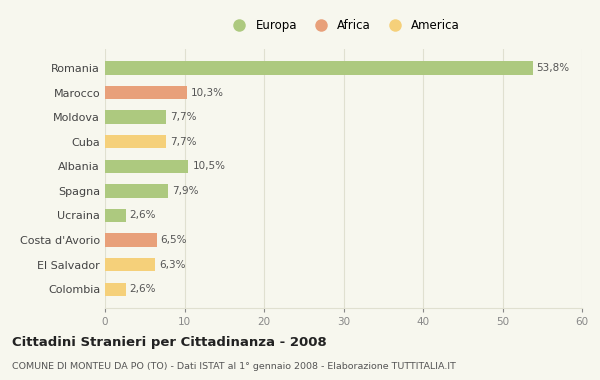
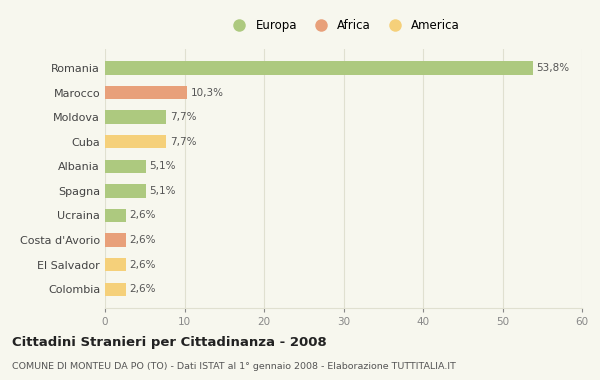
Albania: 10,5% -> 5,1%
Spagna: 7,9% -> 5,1%
Costa d'Avorio: 6,5% -> 2,6%
El Salvador: 6,3% -> 2,6%
